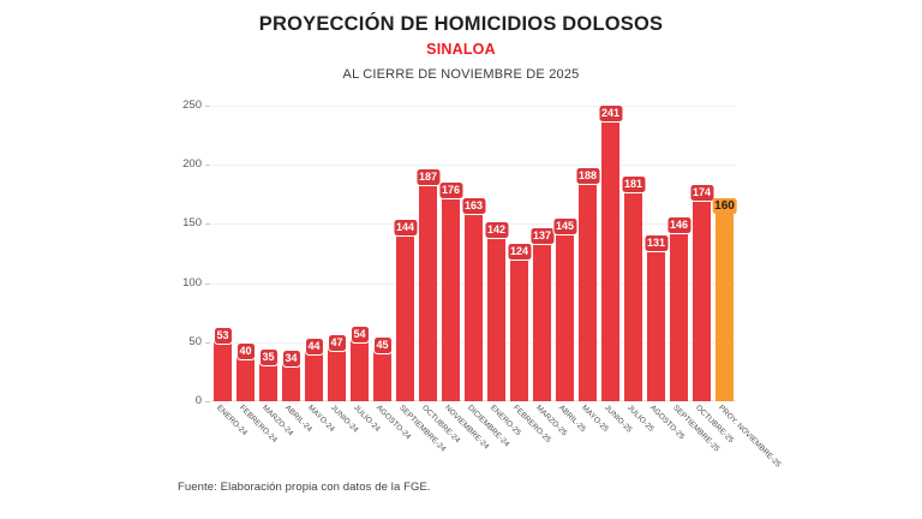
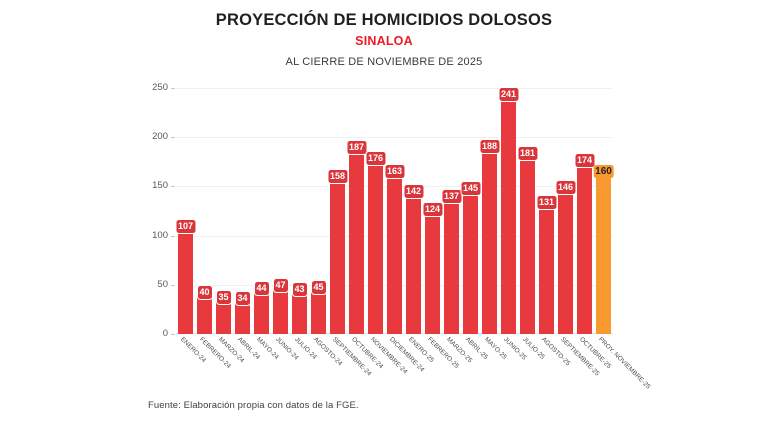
ENERO-24: 53 -> 107
JULIO-24: 54 -> 43
SEPTIEMBRE-24: 144 -> 158
